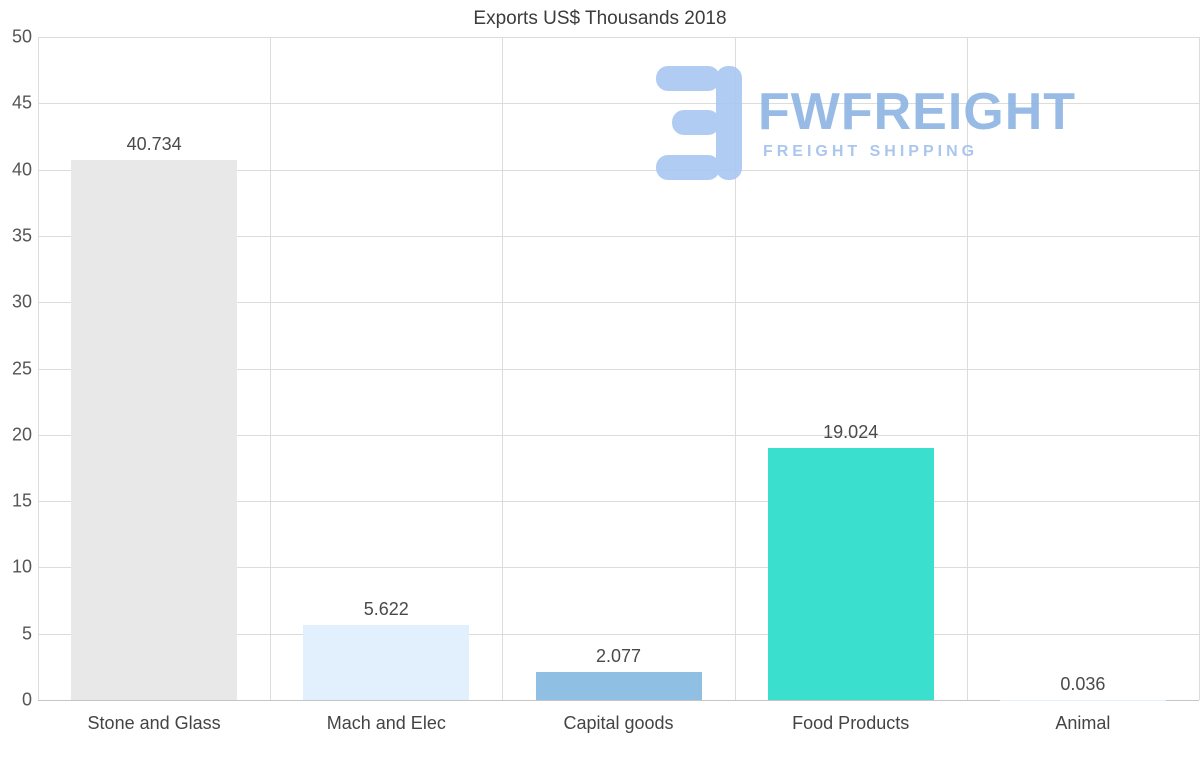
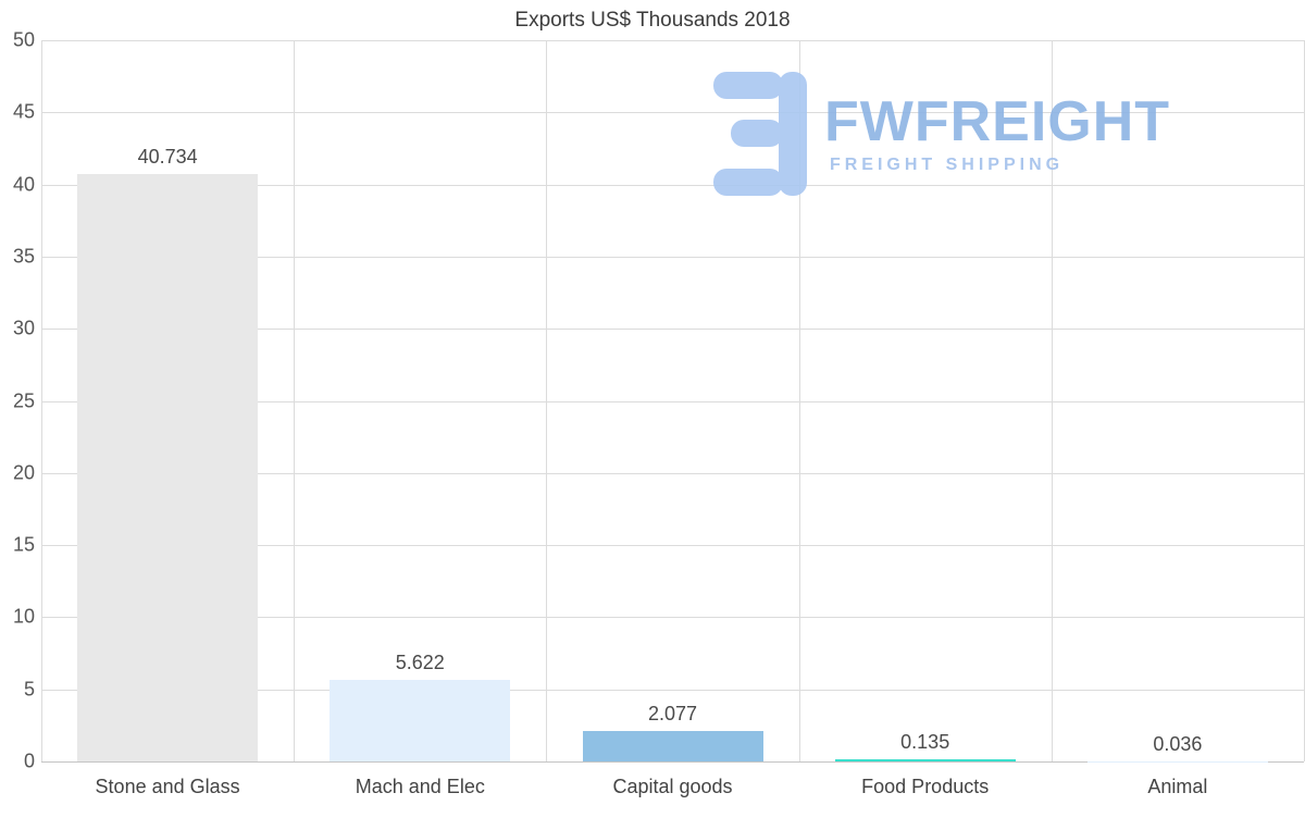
Food Products: 19.024 -> 0.135
